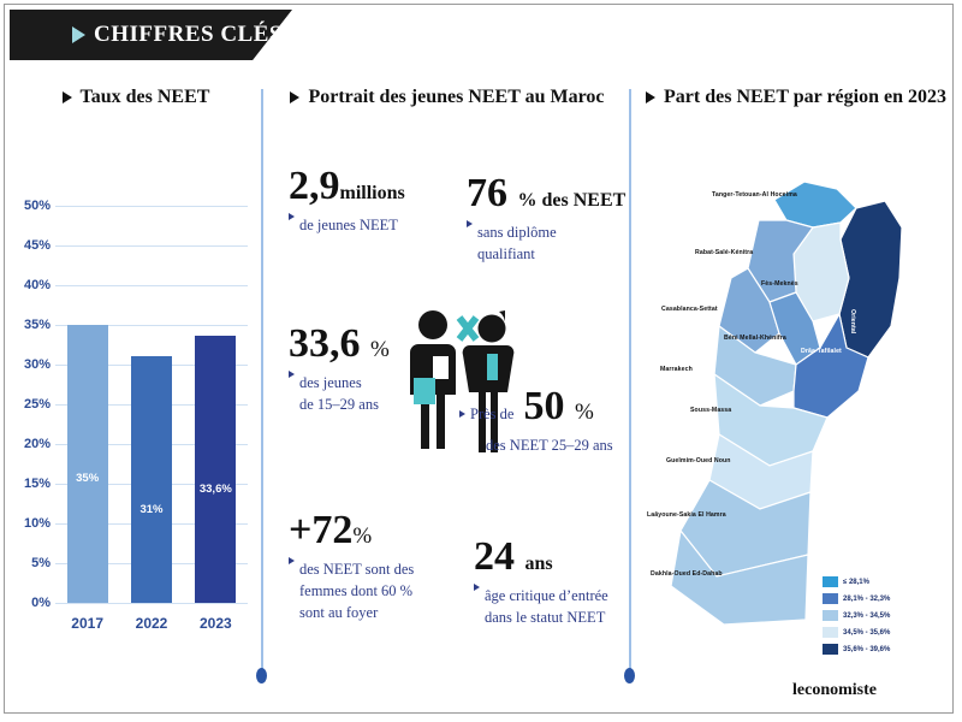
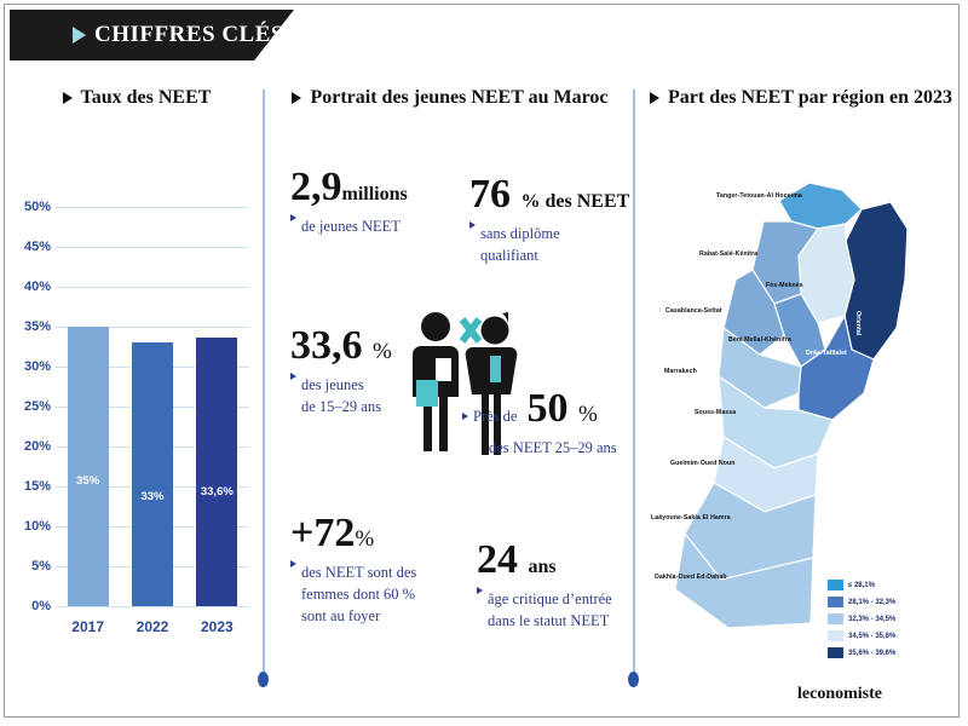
2022: 31% -> 33%
